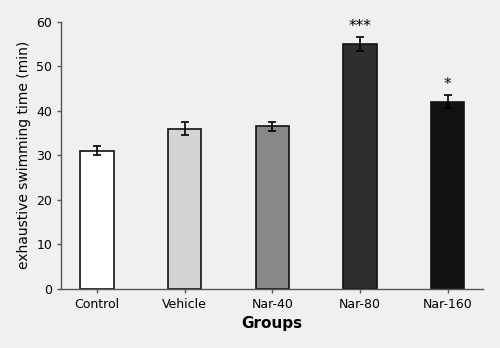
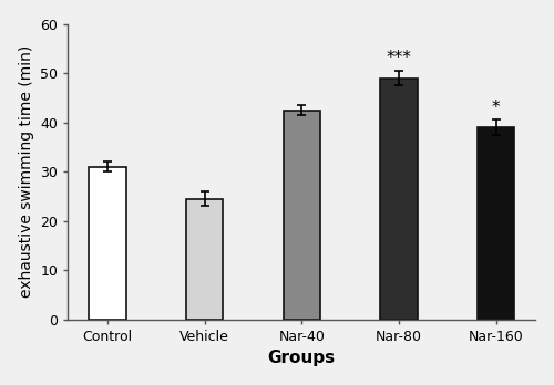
Vehicle: 36.0 -> 24.5
Nar-40: 36.5 -> 42.5
Nar-80: 55.0 -> 49.0
Nar-160: 42.0 -> 39.0
